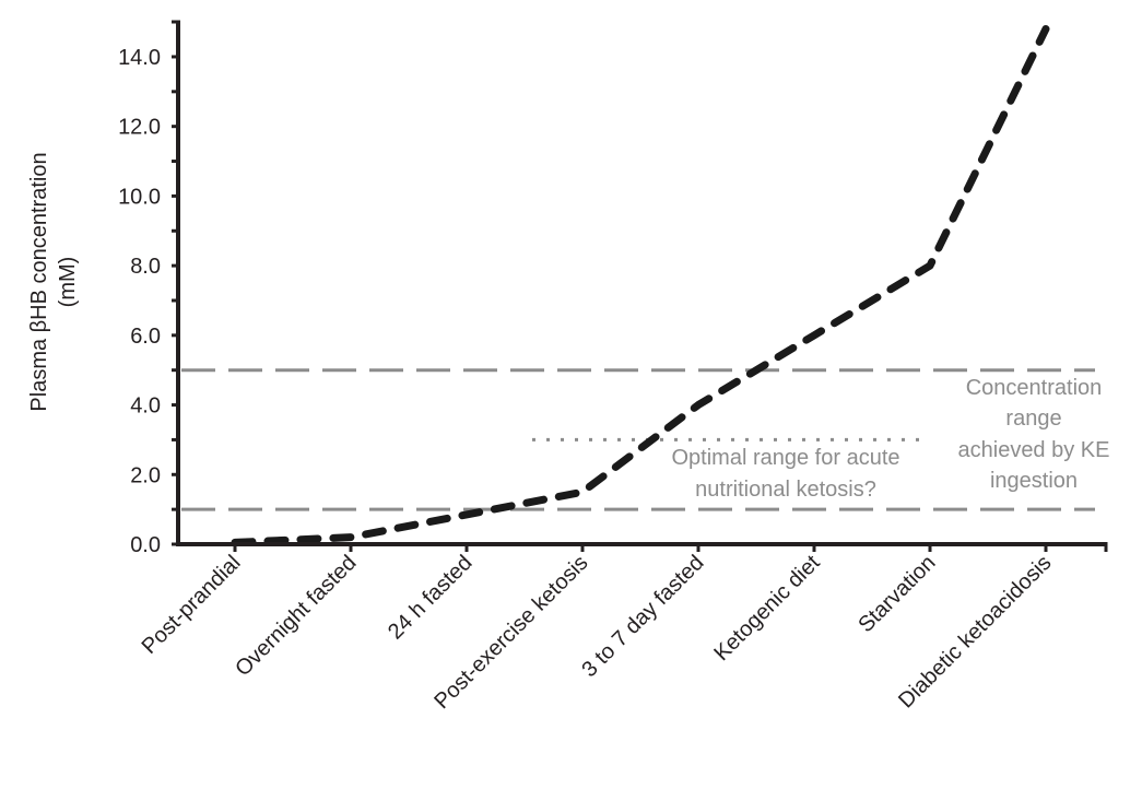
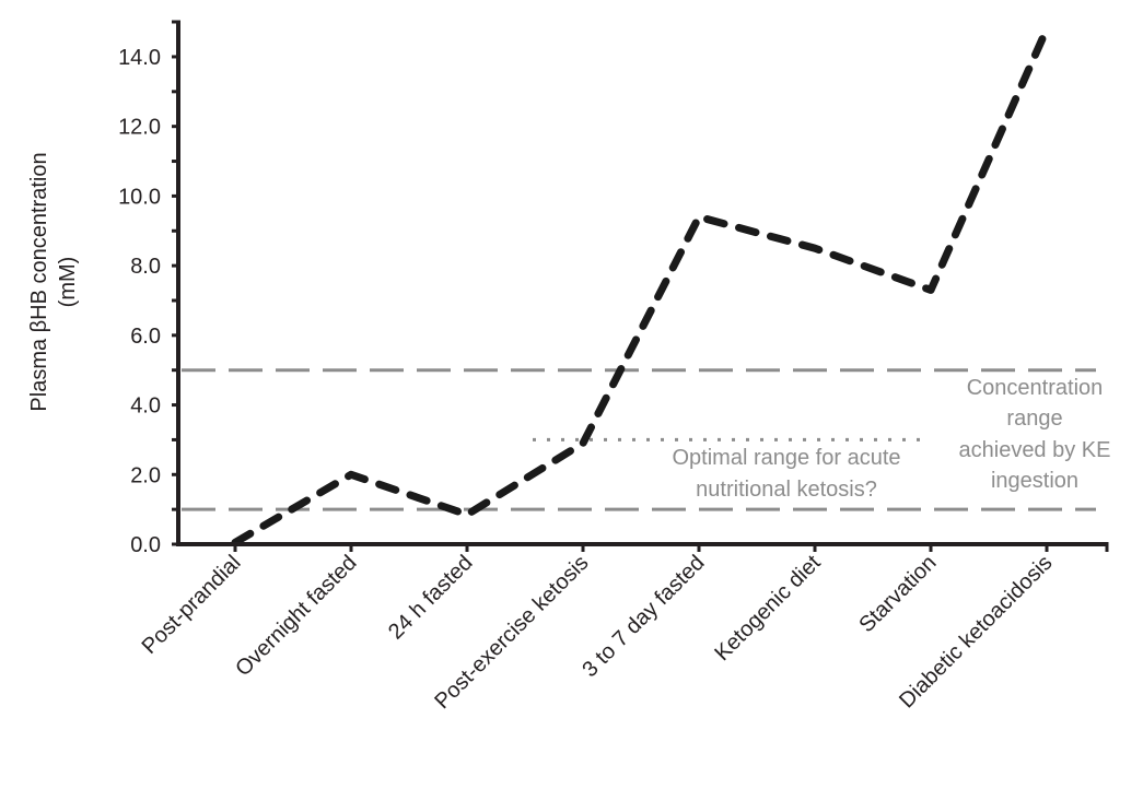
Overnight fasted: 0.2 -> 2.0
Post-exercise ketosis: 1.5 -> 2.9
3 to 7 day fasted: 4.0 -> 9.4
Ketogenic diet: 6.0 -> 8.5
Starvation: 8.0 -> 7.3
